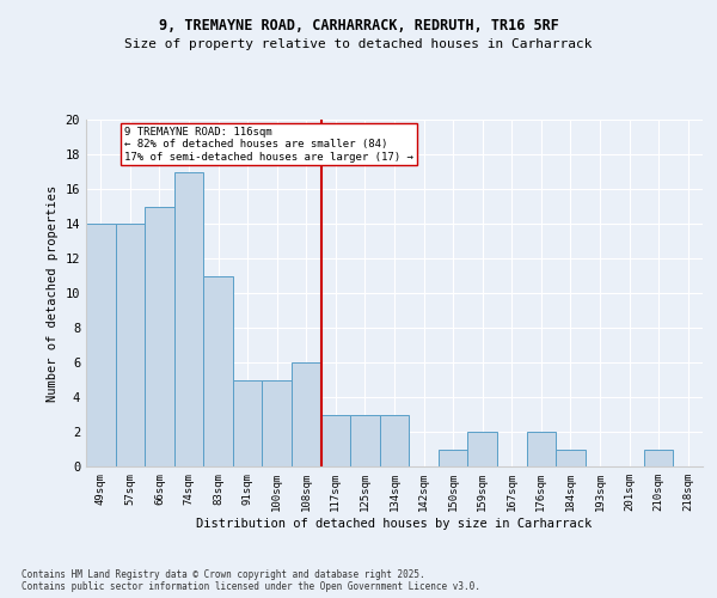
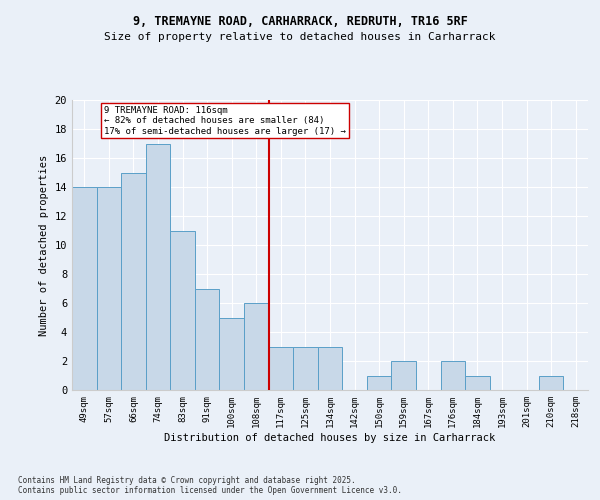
91sqm: 5 -> 7
